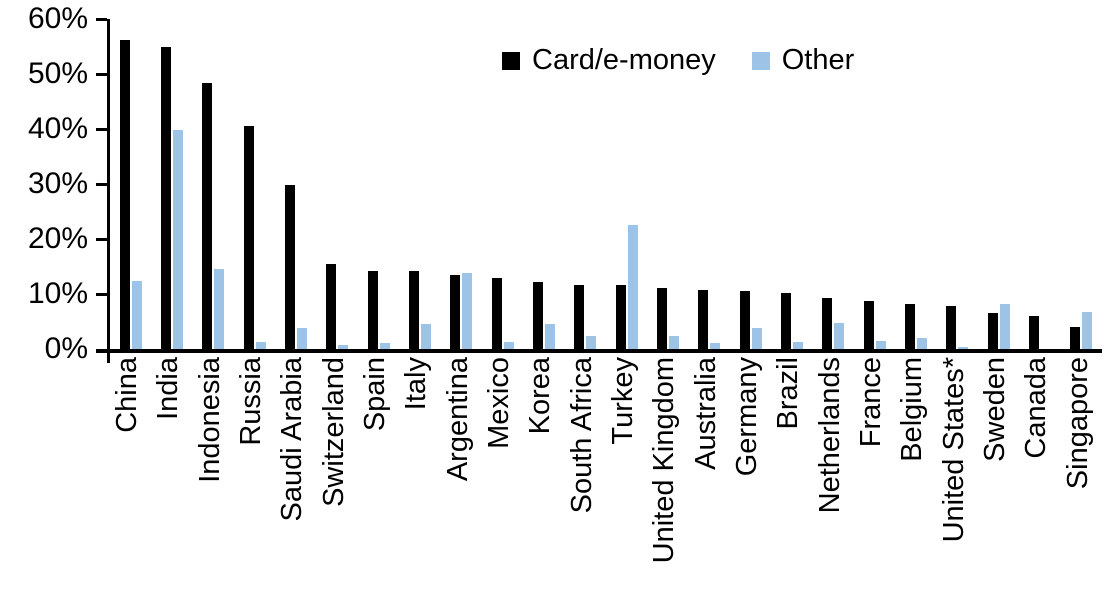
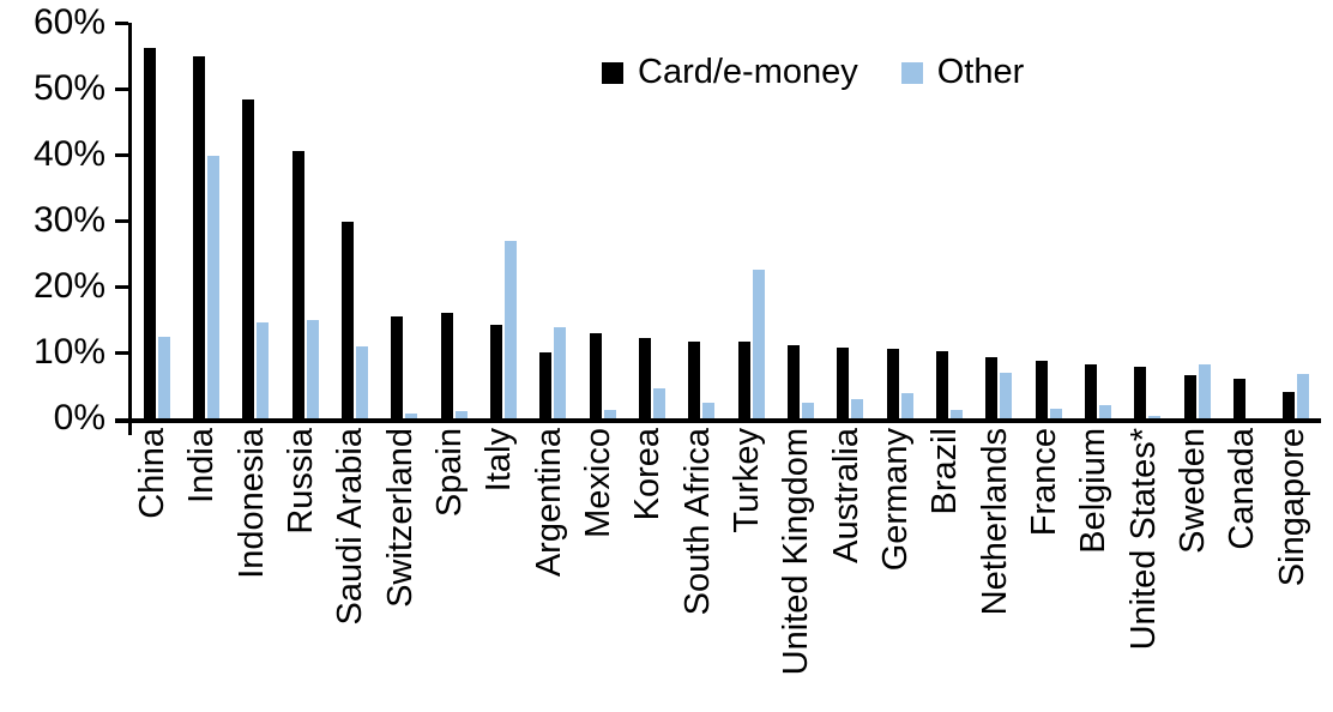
Other/Russia: 1% -> 15%
Other/Saudi Arabia: 4% -> 11%
Card/e-money/Spain: 14% -> 16%
Other/Italy: 5% -> 27%
Card/e-money/Argentina: 13% -> 10%
Other/Australia: 1% -> 3%
Other/Netherlands: 5% -> 7%
